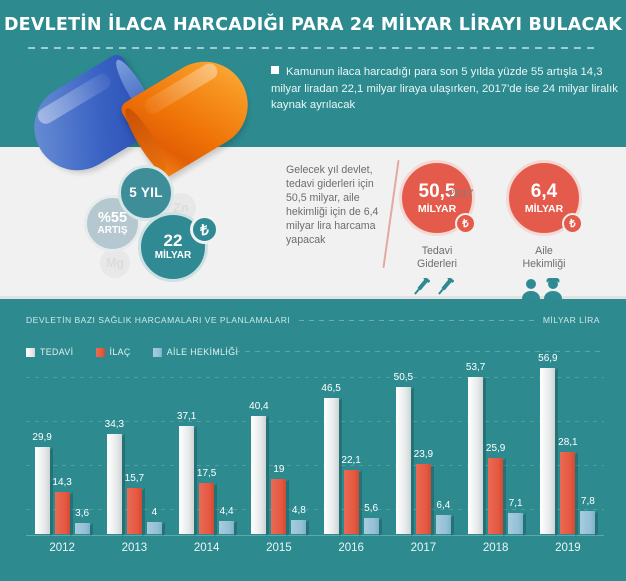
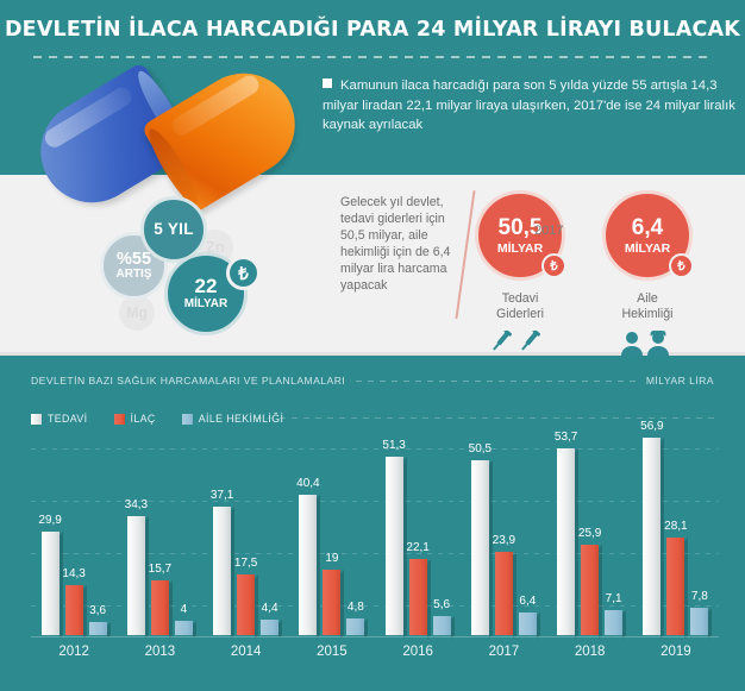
TEDAVİ/2016: 46,5 -> 51,3
